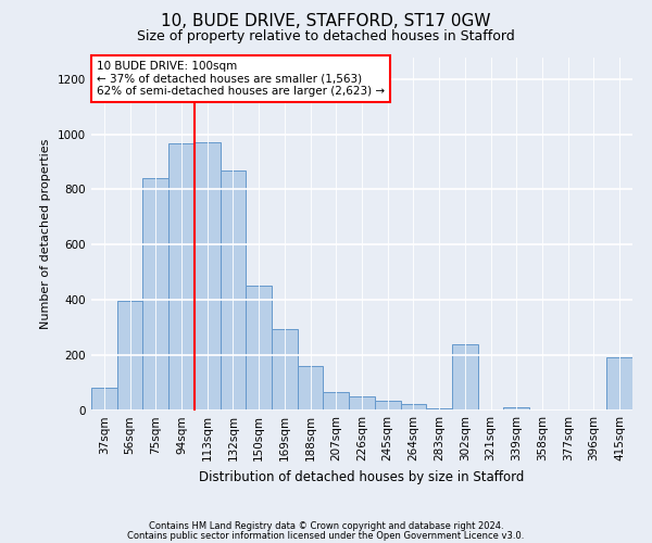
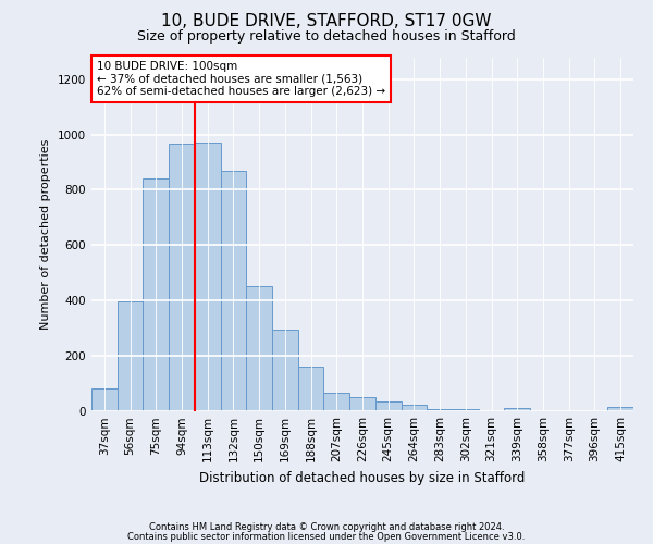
302sqm: 240 -> 5
415sqm: 190 -> 15
